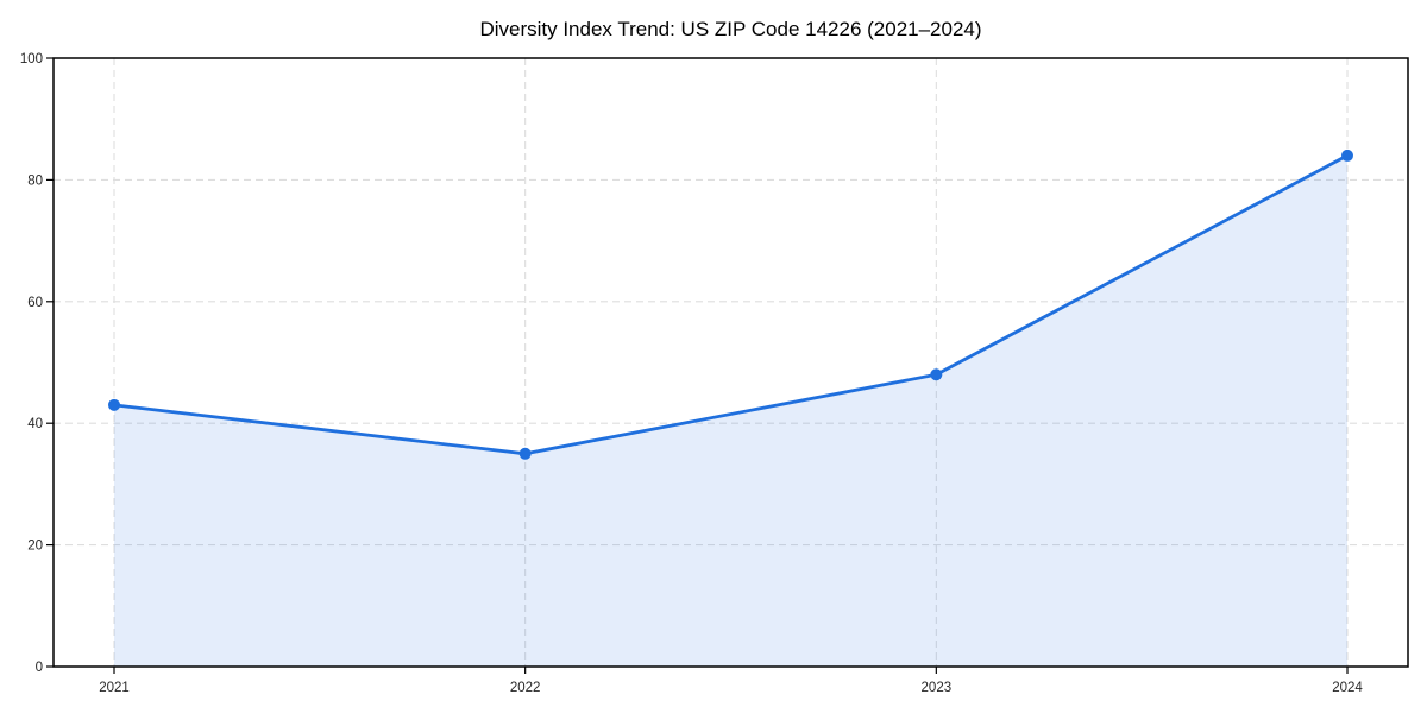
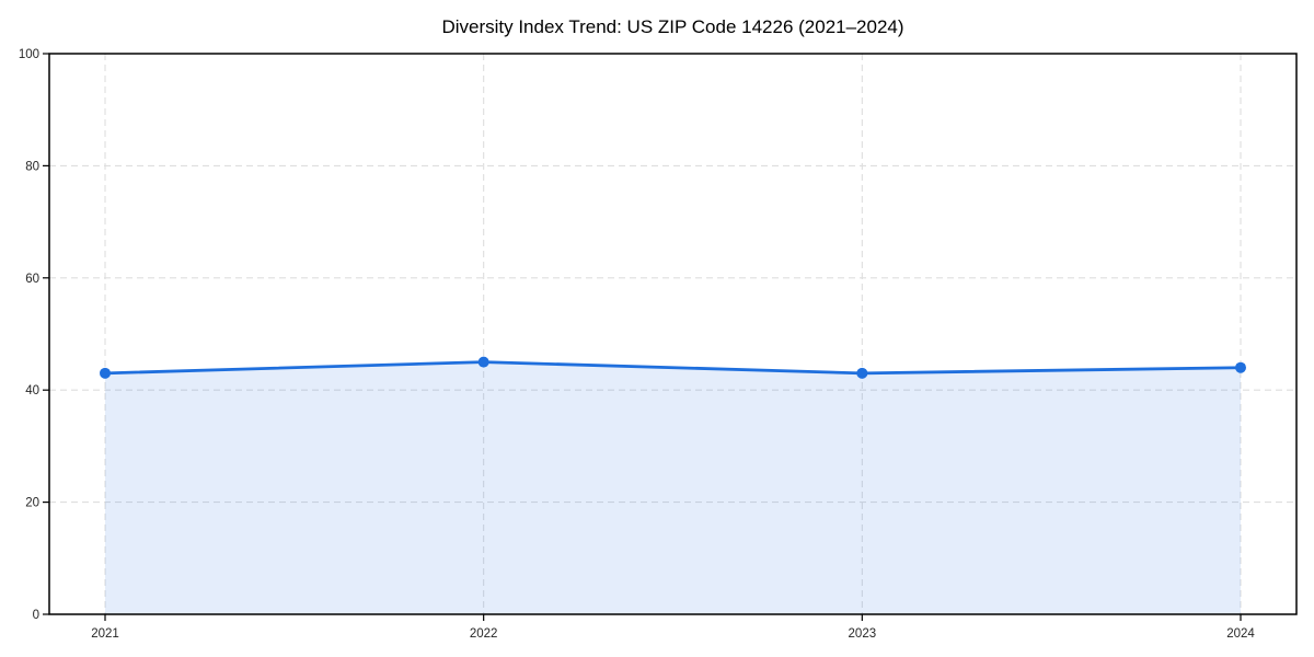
2022: 35 -> 45
2023: 48 -> 43
2024: 84 -> 44
